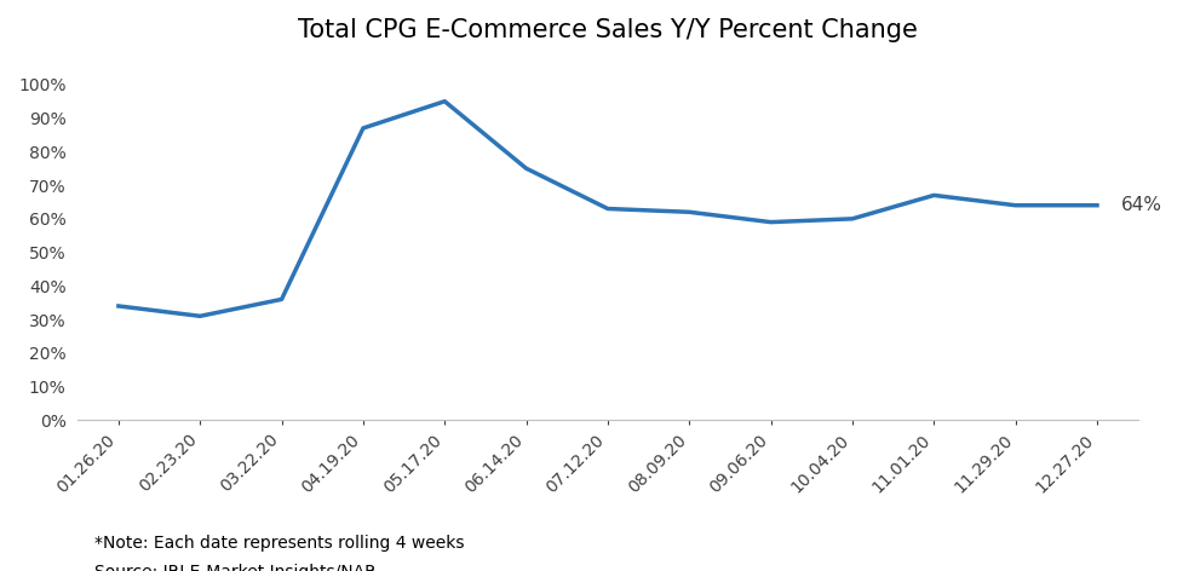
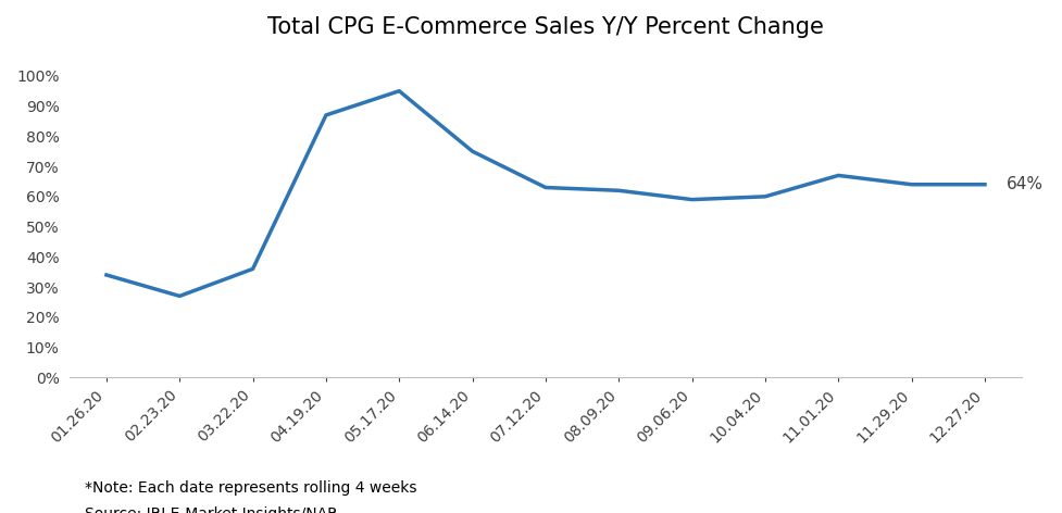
02.23.20: 31% -> 27%
